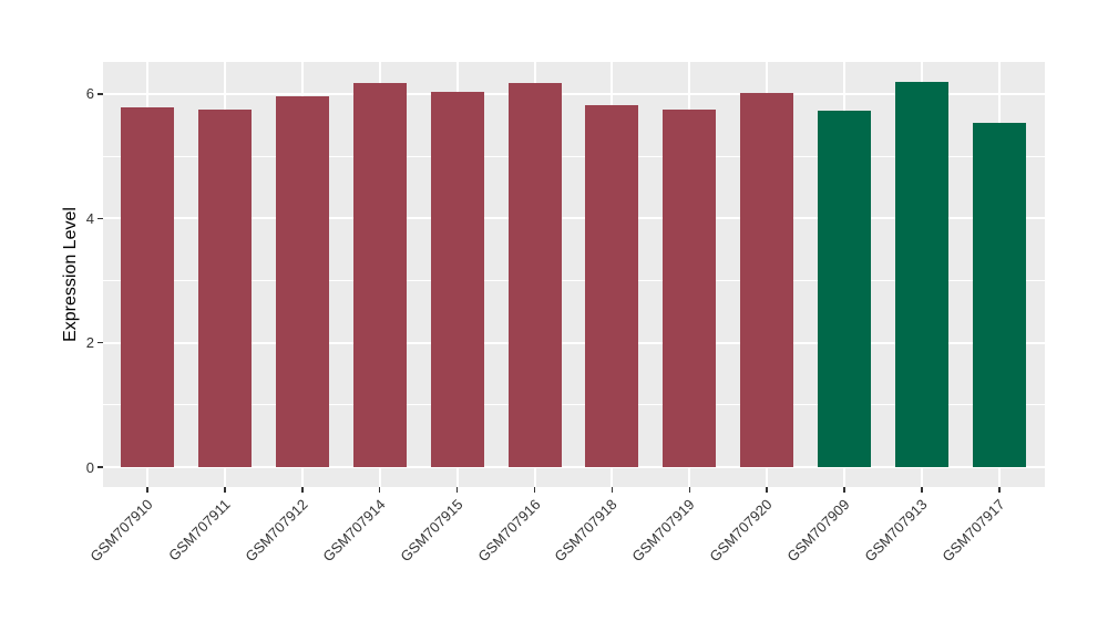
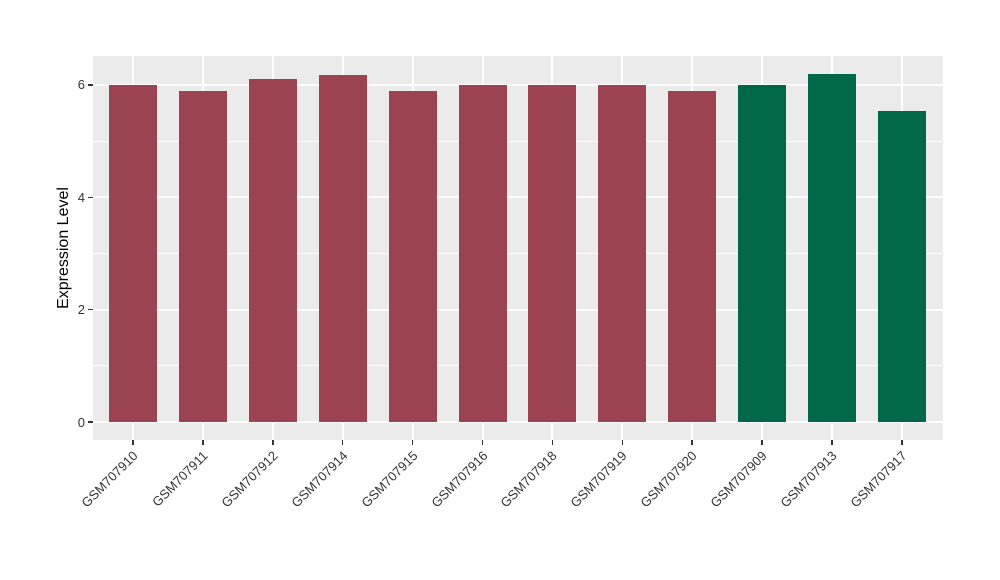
GSM707910: 5.8 -> 6.0
GSM707911: 5.8 -> 5.9
GSM707912: 6.0 -> 6.1
GSM707915: 6.0 -> 5.9
GSM707916: 6.2 -> 6.0
GSM707918: 5.8 -> 6.0
GSM707919: 5.8 -> 6.0
GSM707920: 6.0 -> 5.9
GSM707909: 5.7 -> 6.0
